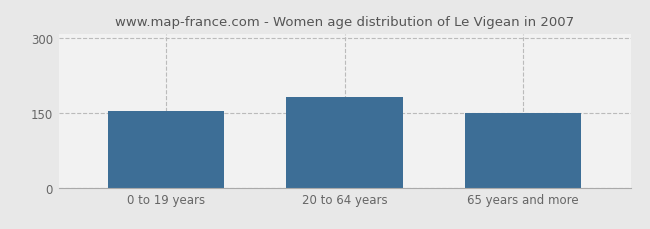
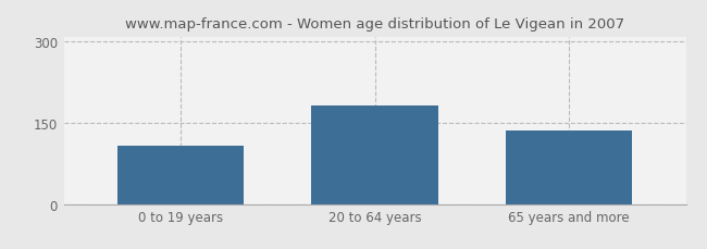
0 to 19 years: 155 -> 107
65 years and more: 150 -> 135
